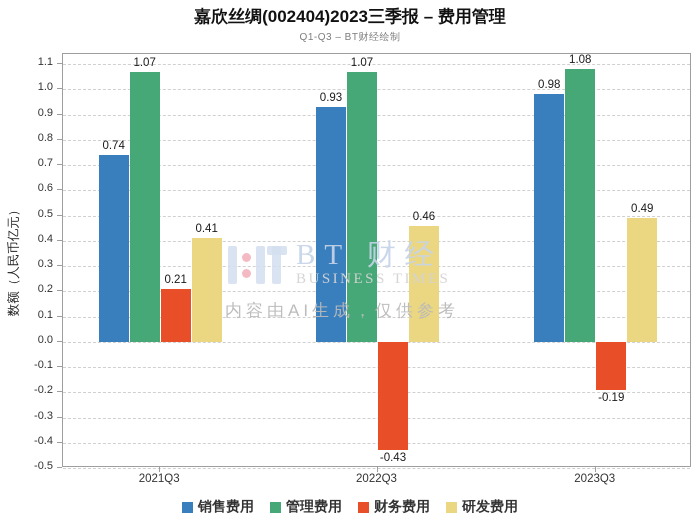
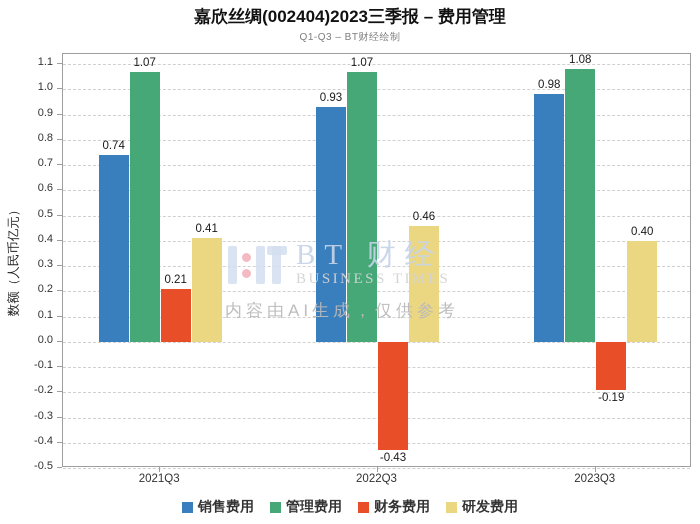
研发费用/2023Q3: 0.49 -> 0.40
